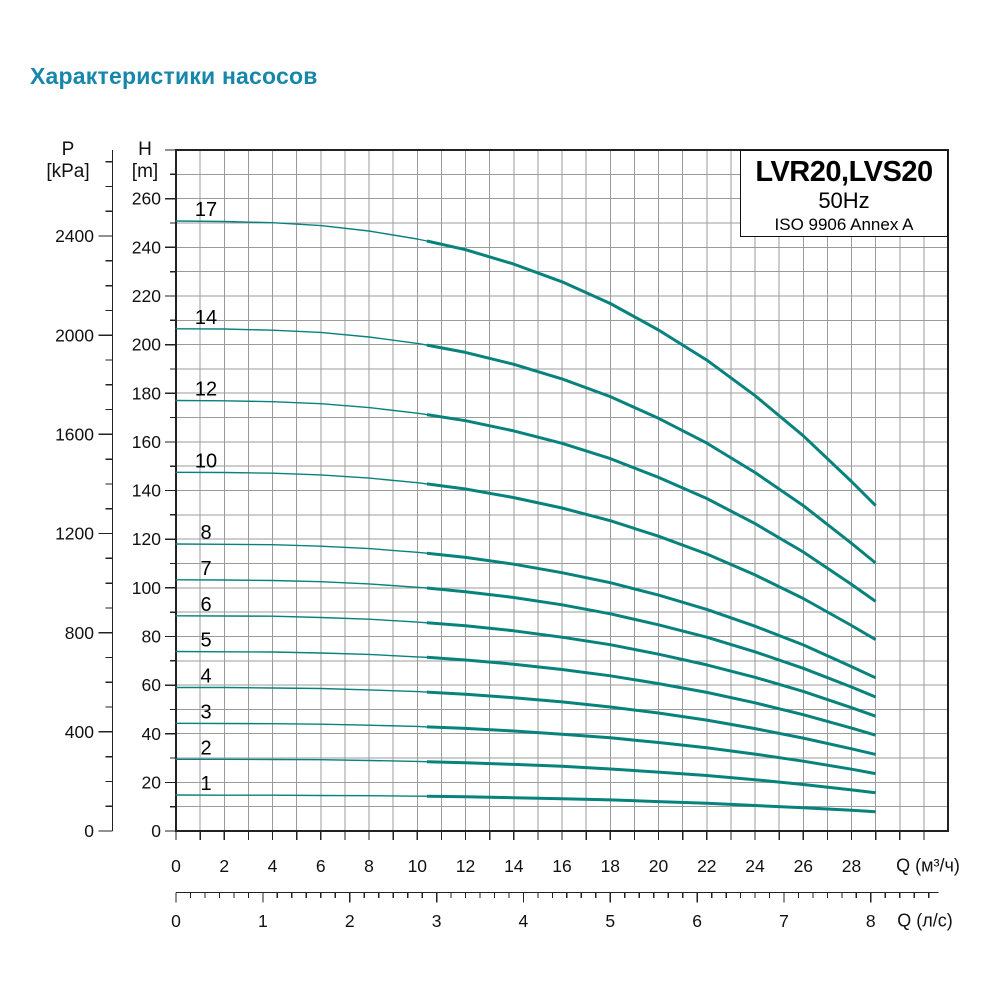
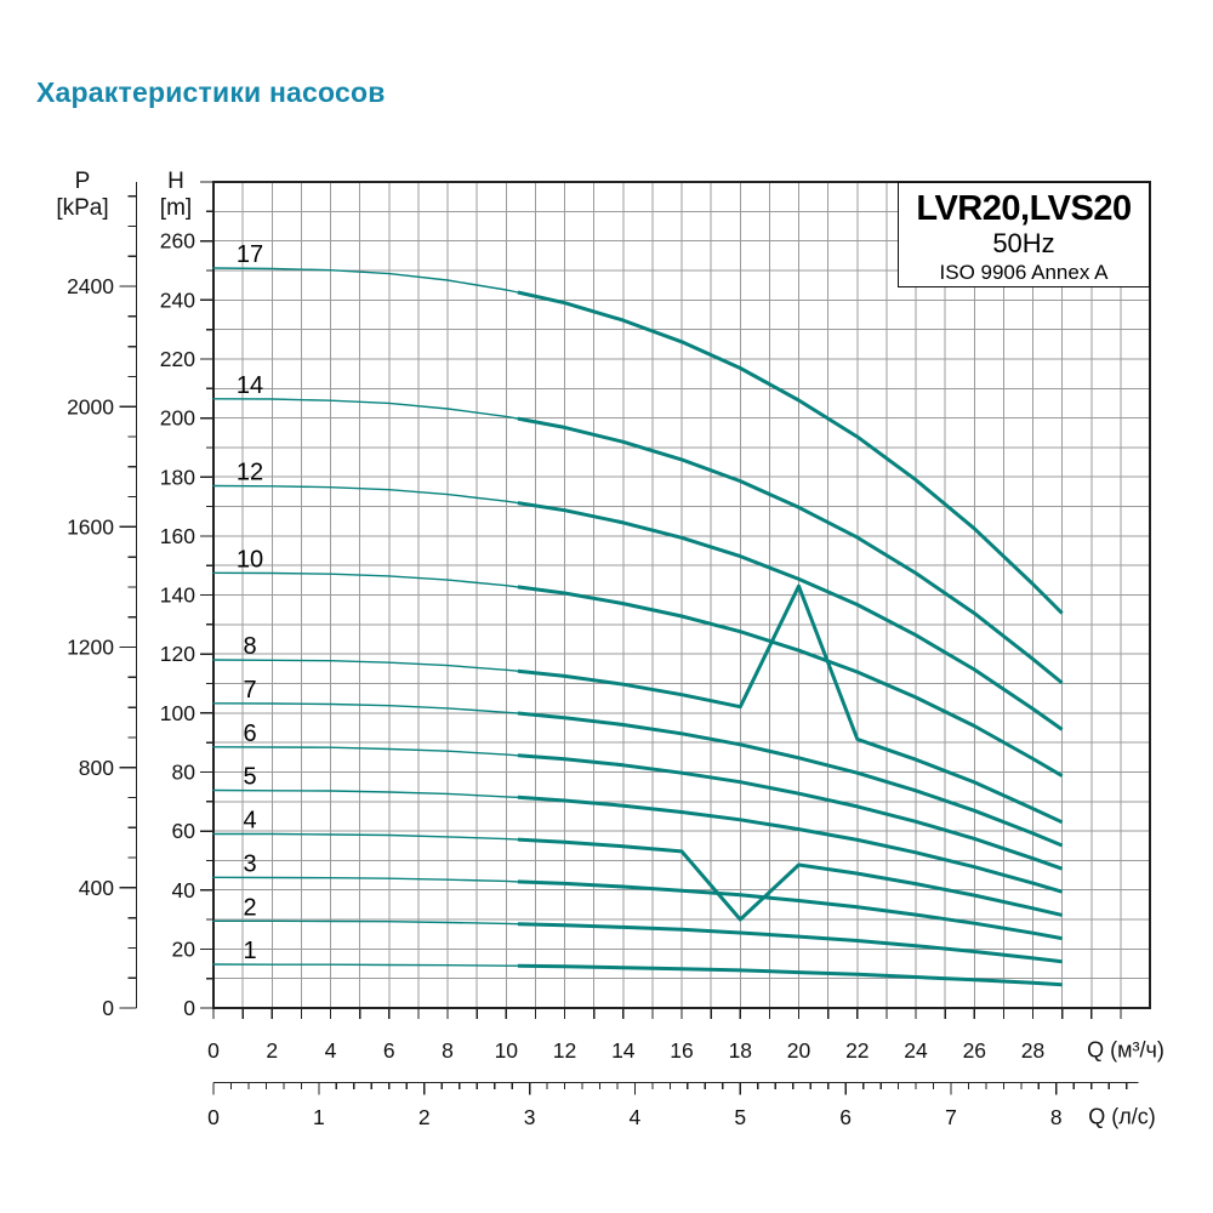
4/18: 51 -> 30
8/20: 97 -> 143
